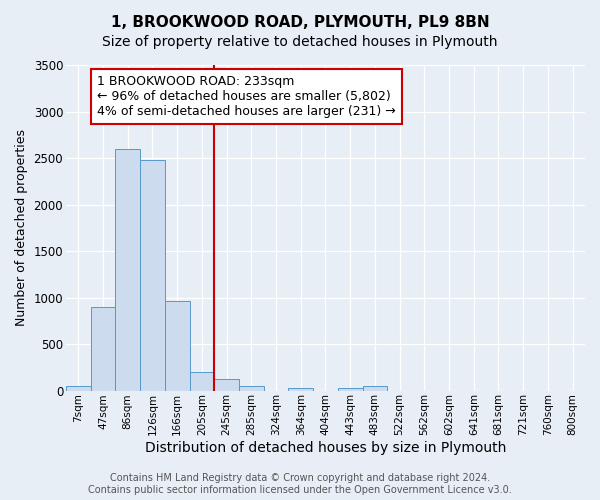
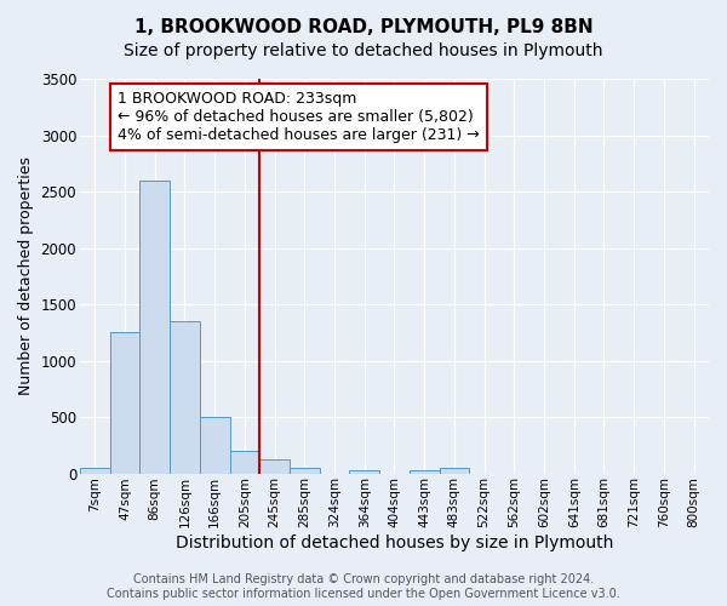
47sqm: 900 -> 1250
126sqm: 2480 -> 1350
166sqm: 960 -> 500
